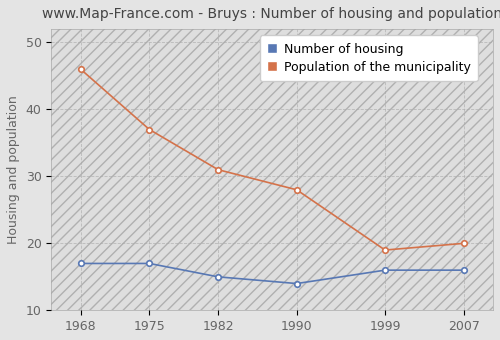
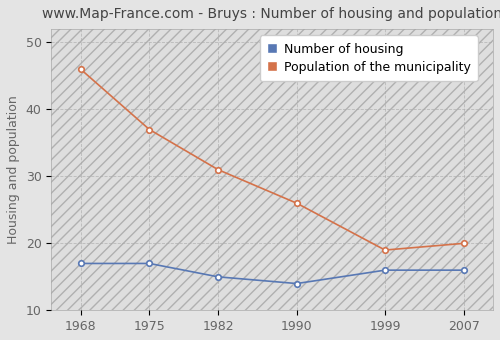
Population of the municipality/1990: 28 -> 26
